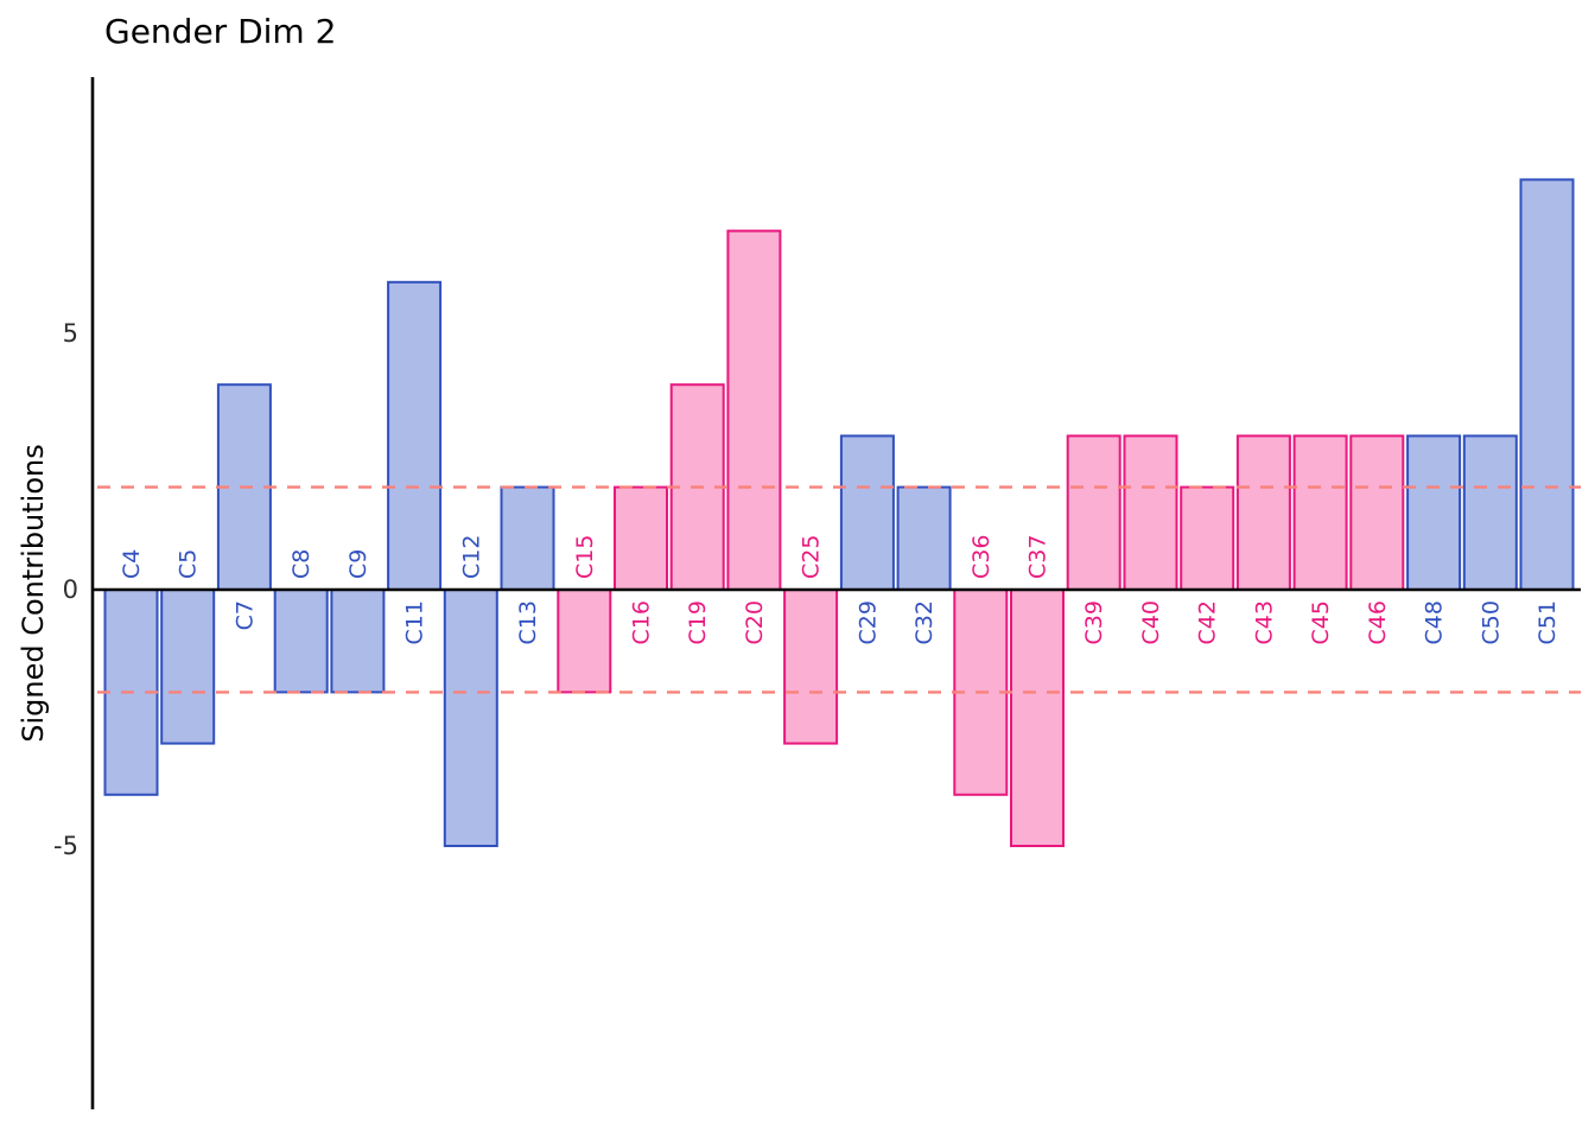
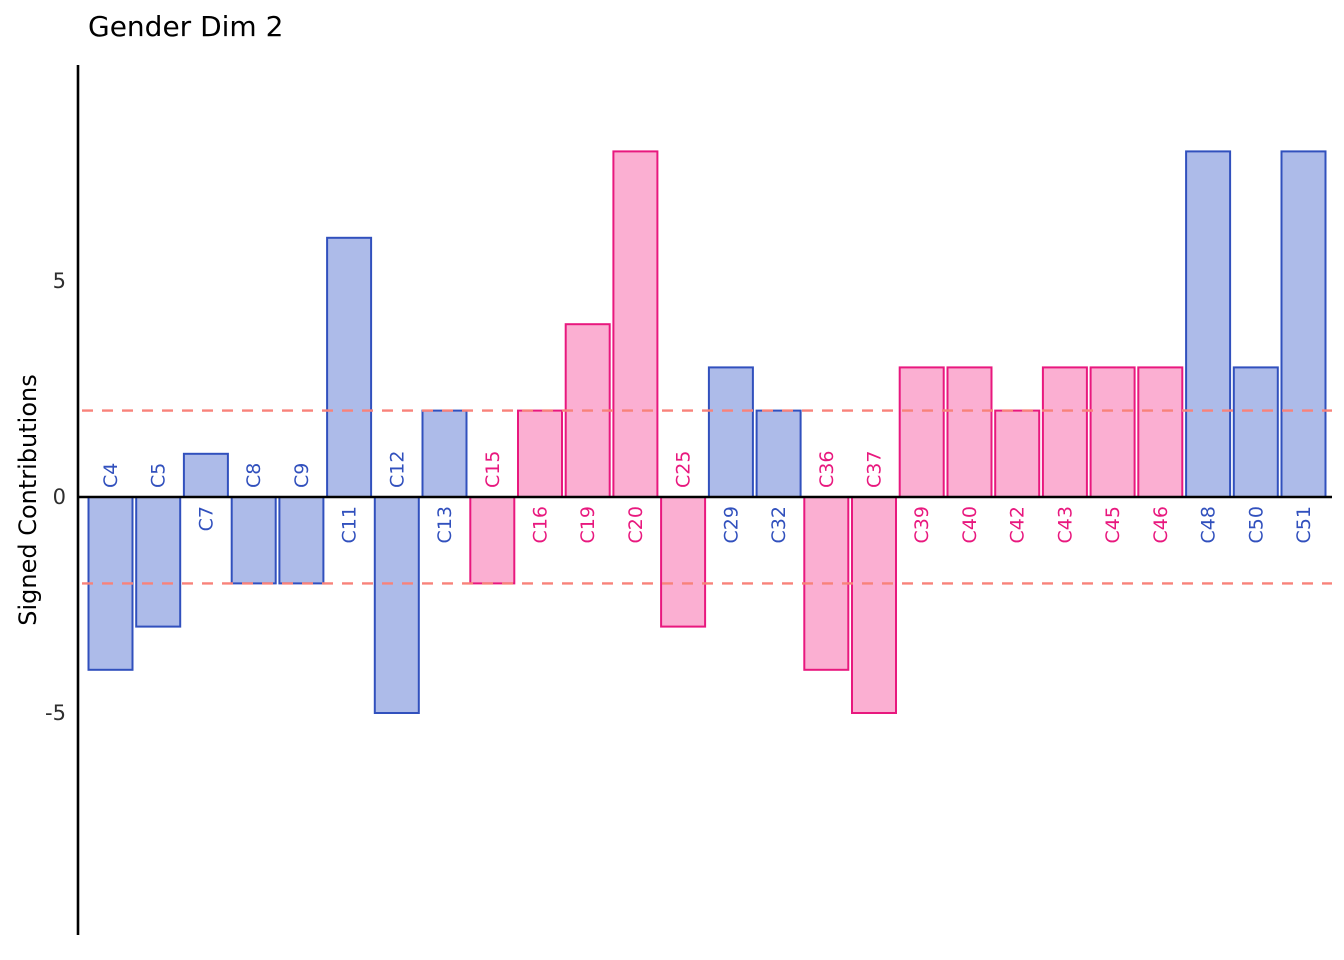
C7: 4 -> 1
C20: 7 -> 8
C48: 3 -> 8
